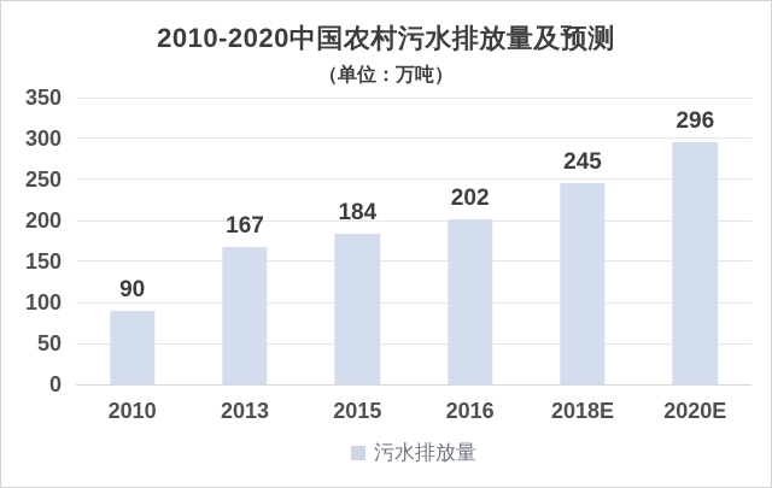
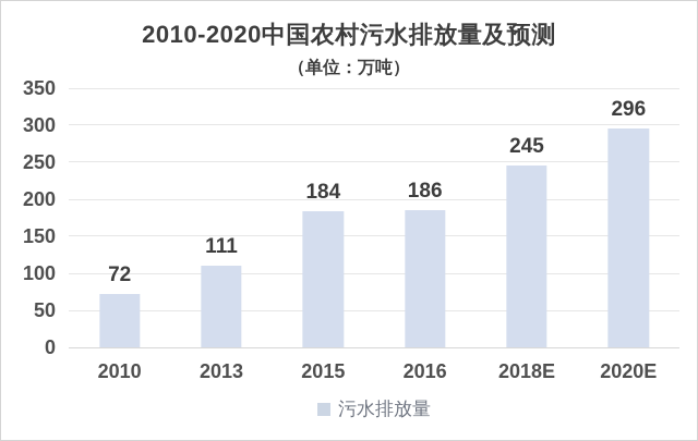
2010: 90 -> 72
2013: 167 -> 111
2016: 202 -> 186
